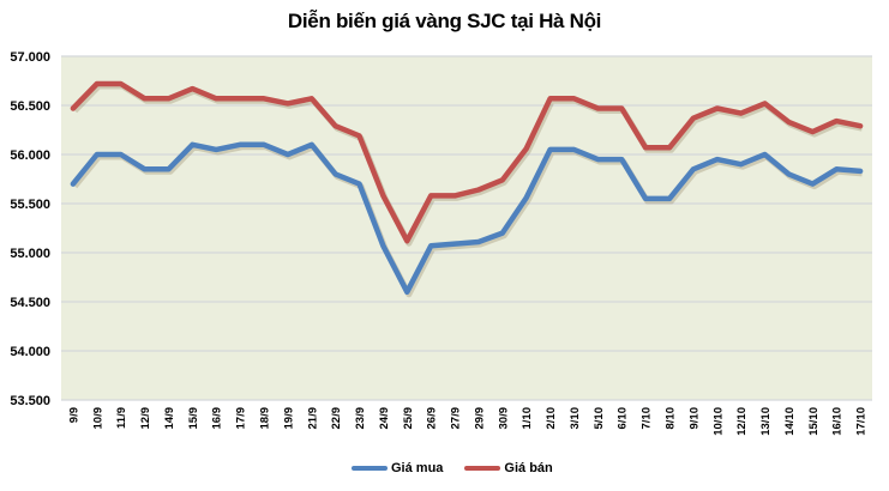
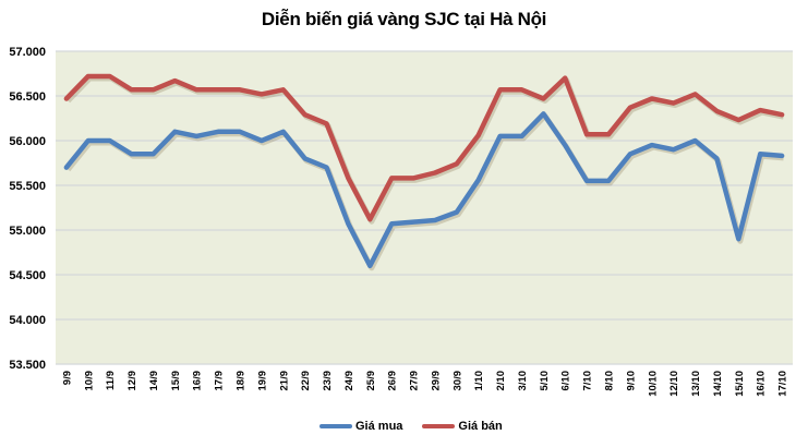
Giá mua/5/10: 56000 -> 56300
Giá bán/6/10: 56500 -> 56700
Giá mua/15/10: 55700 -> 54900
